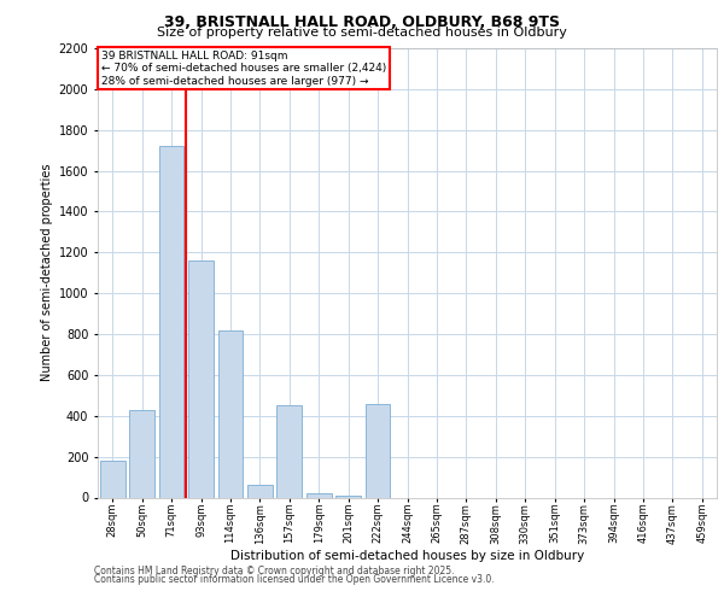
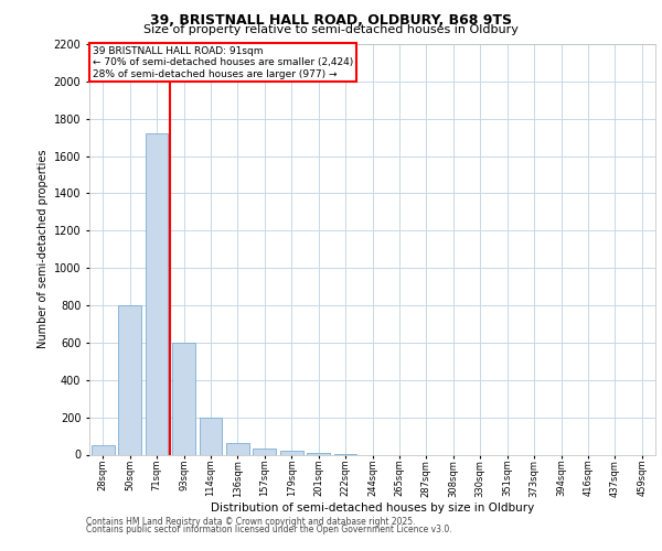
28sqm: 180 -> 50
50sqm: 430 -> 800
93sqm: 1160 -> 600
114sqm: 820 -> 200
157sqm: 450 -> 30
222sqm: 460 -> 0
